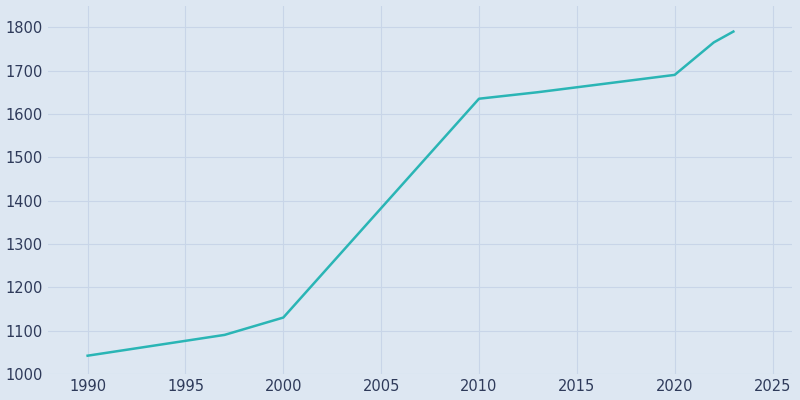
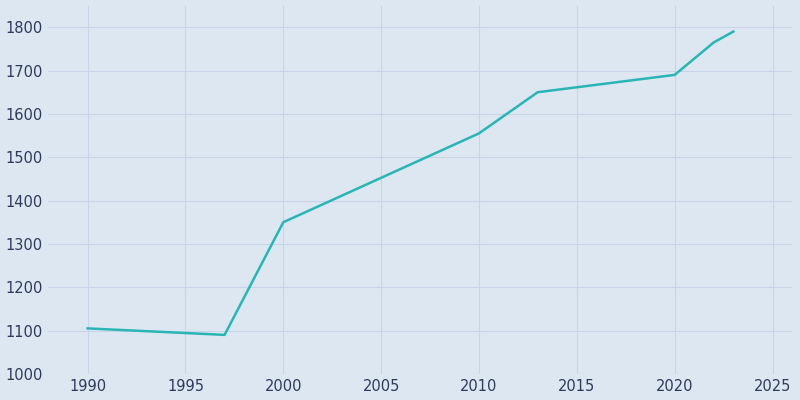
1990: 1042 -> 1105
2000: 1130 -> 1350
2010: 1635 -> 1555
